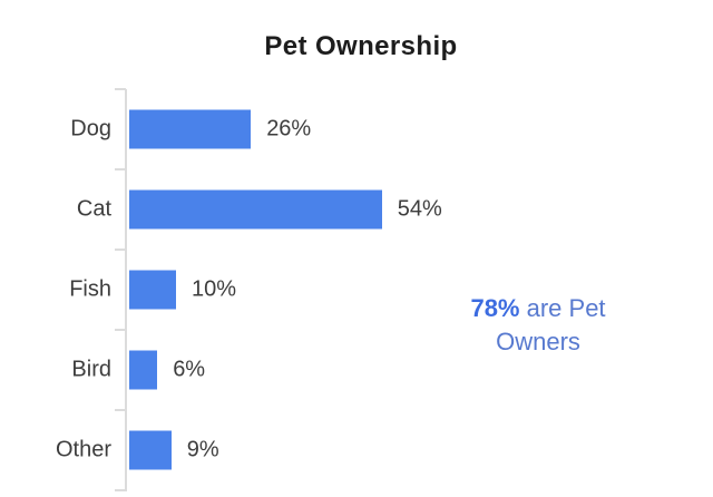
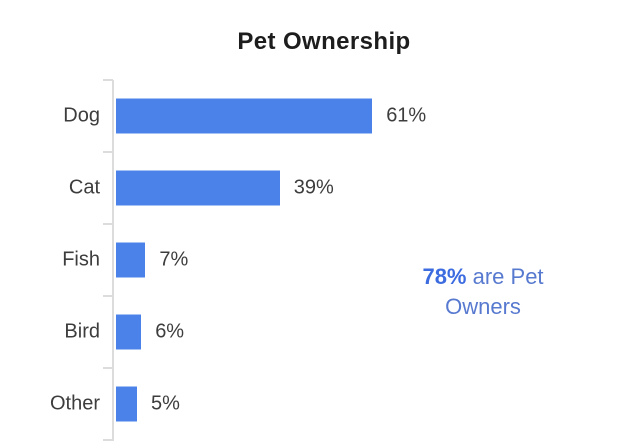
Dog: 26% -> 61%
Cat: 54% -> 39%
Fish: 10% -> 7%
Other: 9% -> 5%
